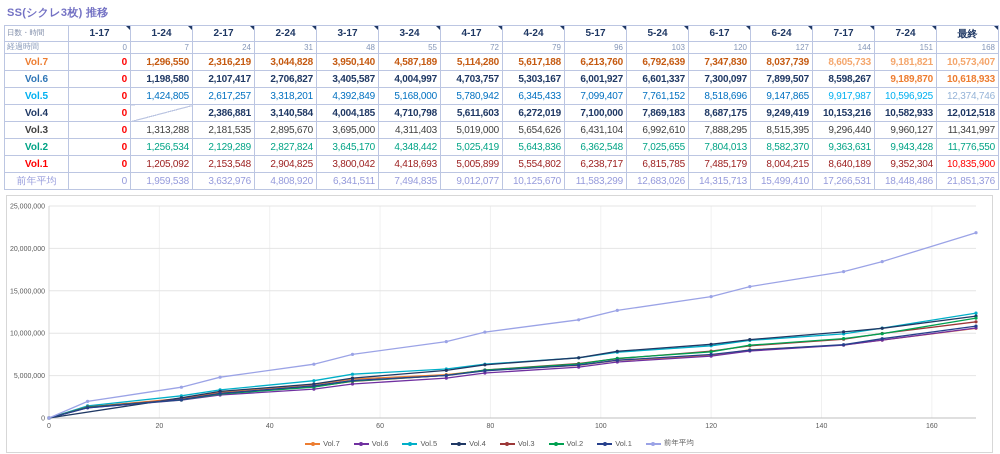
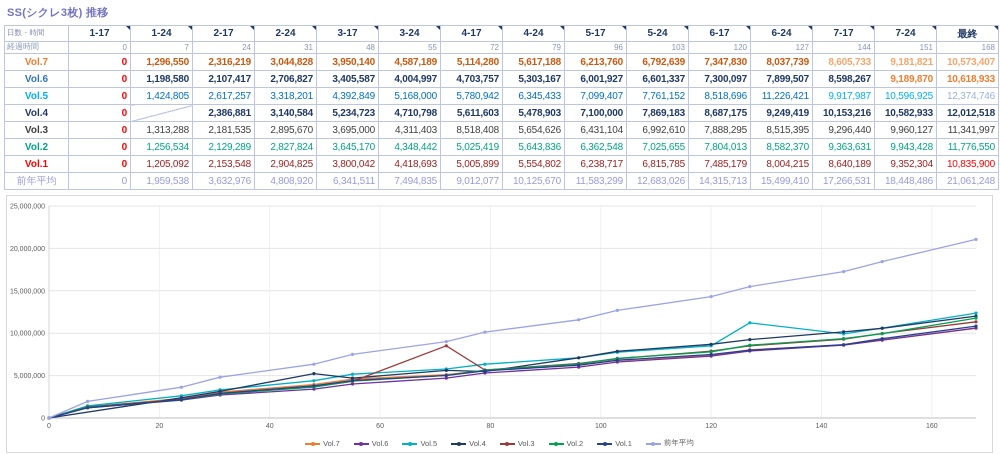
Vol.4/48: 4,004,185 -> 5,234,723
Vol.3/72: 5,019,000 -> 8,518,408
Vol.4/79: 6,272,019 -> 5,478,903
Vol.5/127: 9,147,865 -> 11,226,421
前年平均/168: 21,851,376 -> 21,061,248
